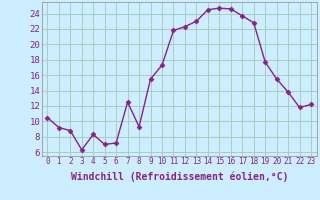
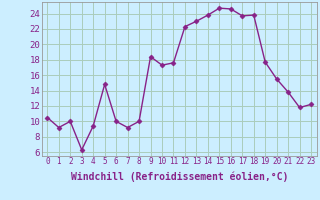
2: 8.8 -> 10.0
4: 8.3 -> 9.4
5: 7.0 -> 14.8
6: 7.2 -> 10.0
7: 12.5 -> 9.2
8: 9.3 -> 10.0
9: 15.5 -> 18.4
11: 21.8 -> 17.6
14: 24.5 -> 23.8
18: 22.8 -> 23.8
